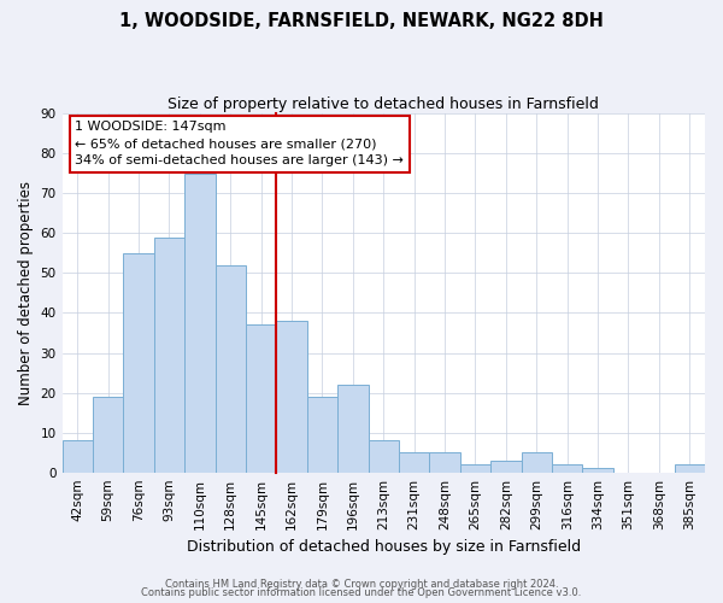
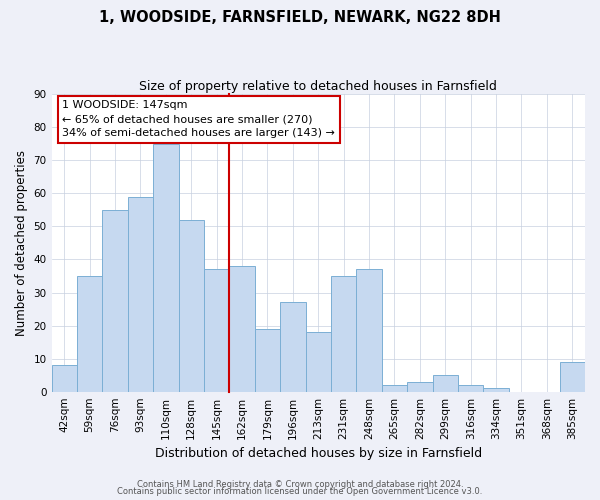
59sqm: 19 -> 35
196sqm: 22 -> 27
213sqm: 8 -> 18
231sqm: 5 -> 35
248sqm: 5 -> 37
385sqm: 2 -> 9
